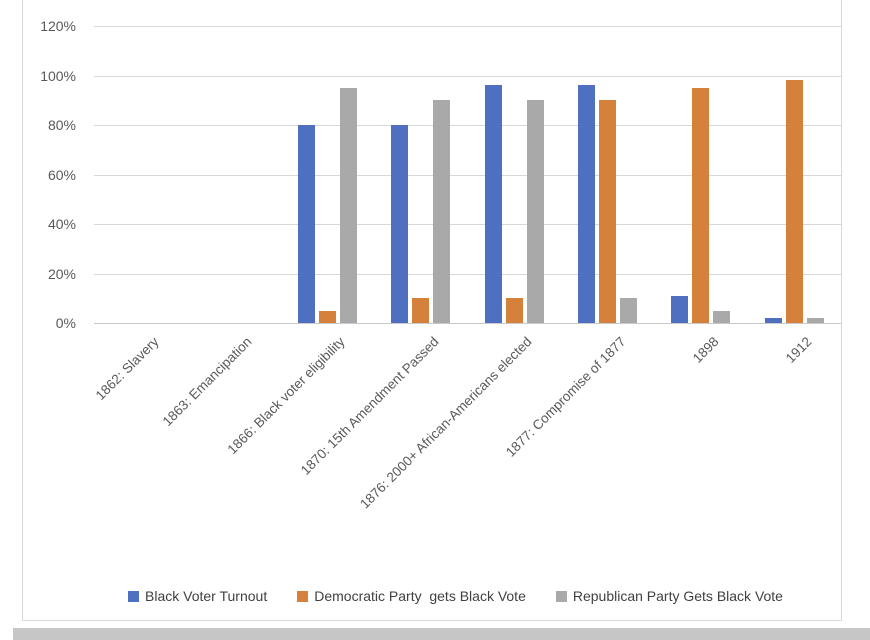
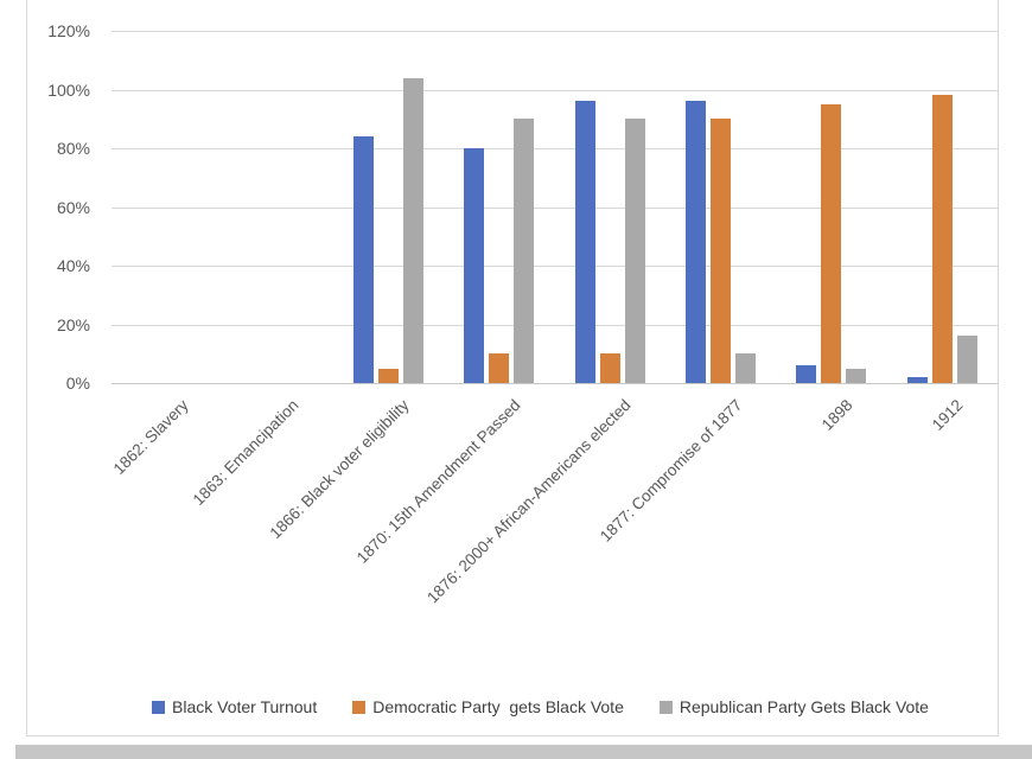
Black Voter Turnout/1866: Black voter eligibility: 80% -> 84%
Republican Party Gets Black Vote/1866: Black voter eligibility: 95% -> 104%
Black Voter Turnout/1898: 11% -> 6%
Republican Party Gets Black Vote/1912: 2% -> 16%
